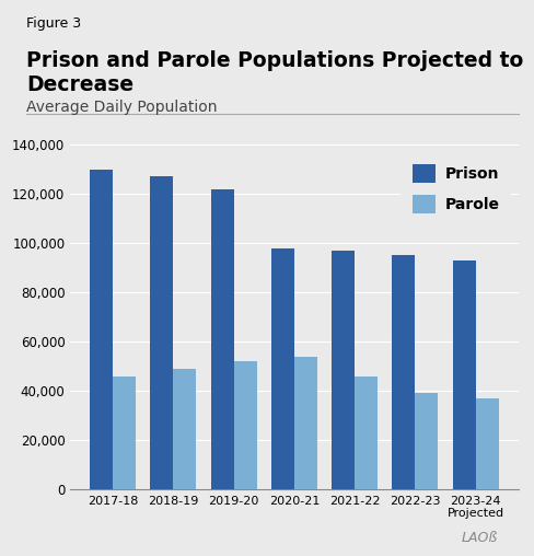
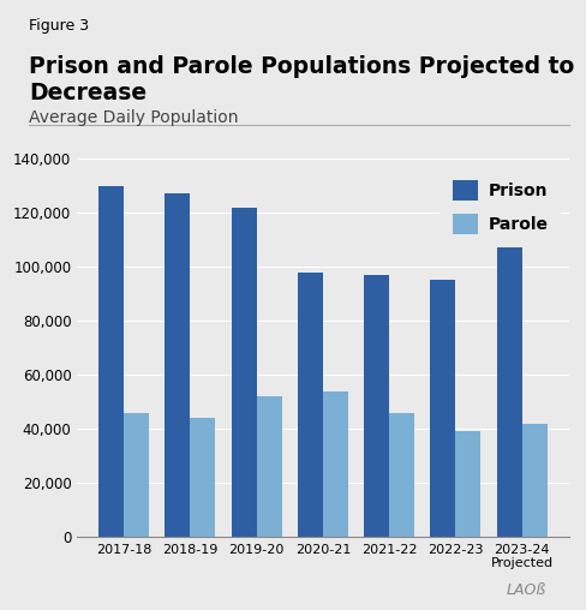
Parole/2018-19: 49,000 -> 44,000
Prison/2023-24 Projected: 93,000 -> 108,000
Parole/2023-24 Projected: 37,000 -> 42,000
